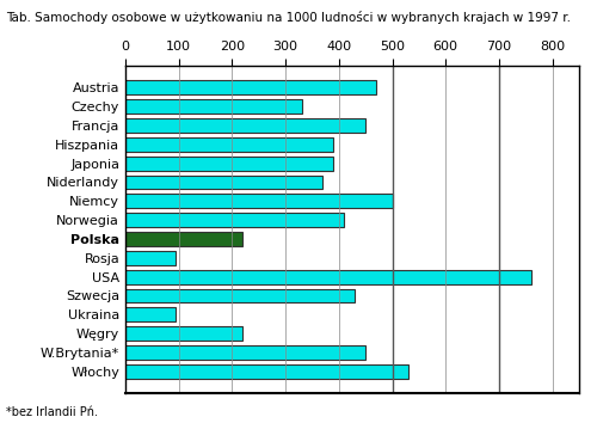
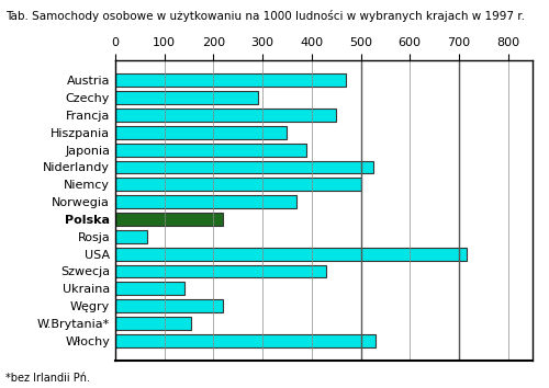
Czechy: 330 -> 290
Hiszpania: 390 -> 350
Niderlandy: 370 -> 525
Norwegia: 410 -> 370
Rosja: 95 -> 65
USA: 760 -> 715
Ukraina: 95 -> 140
W.Brytania*: 450 -> 155
